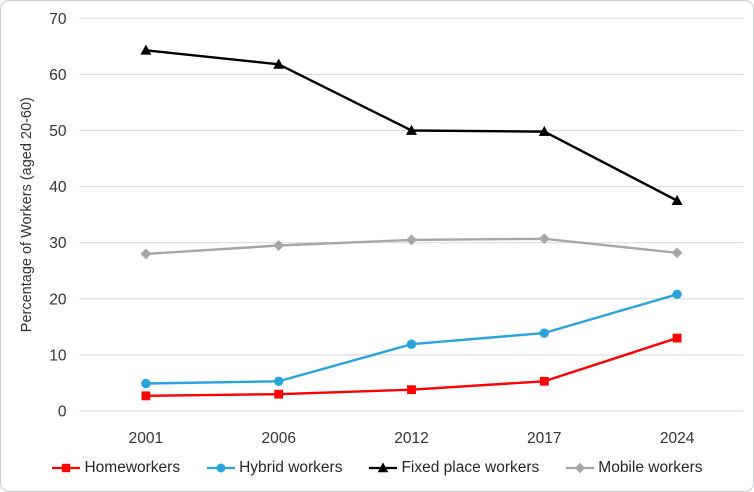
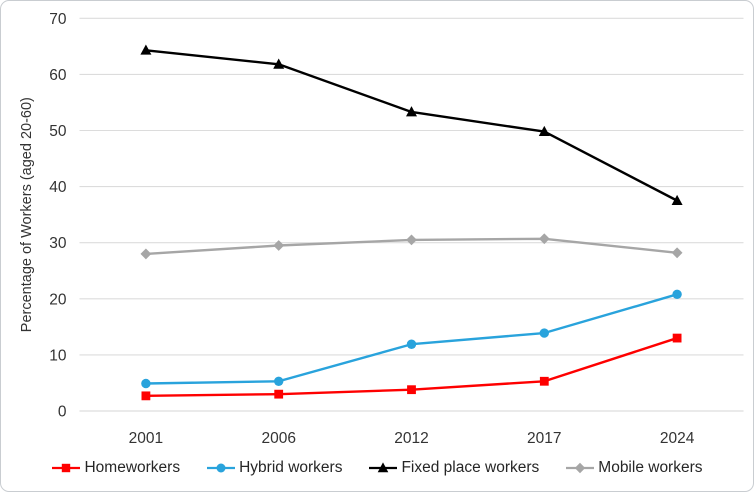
Fixed place workers/2012: 50 -> 53
